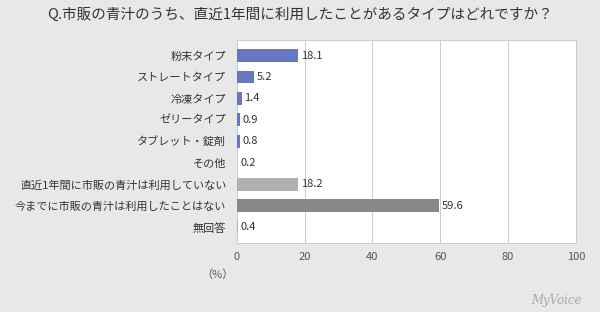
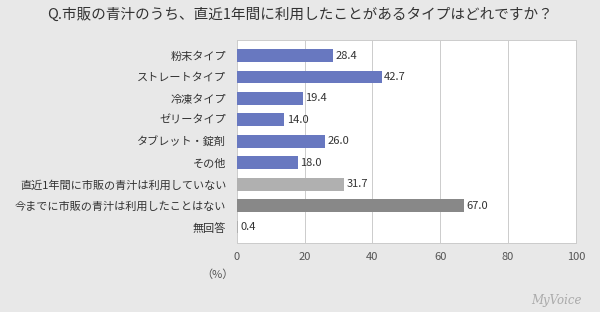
粉末タイプ: 18.1 -> 28.4
ストレートタイプ: 5.2 -> 42.7
冷凍タイプ: 1.4 -> 19.4
ゼリータイプ: 0.9 -> 14.0
タブレット・錠剤: 0.8 -> 26.0
その他: 0.2 -> 18.0
直近1年間に市販の青汁は利用していない: 18.2 -> 31.7
今までに市販の青汁は利用したことはない: 59.6 -> 67.0
